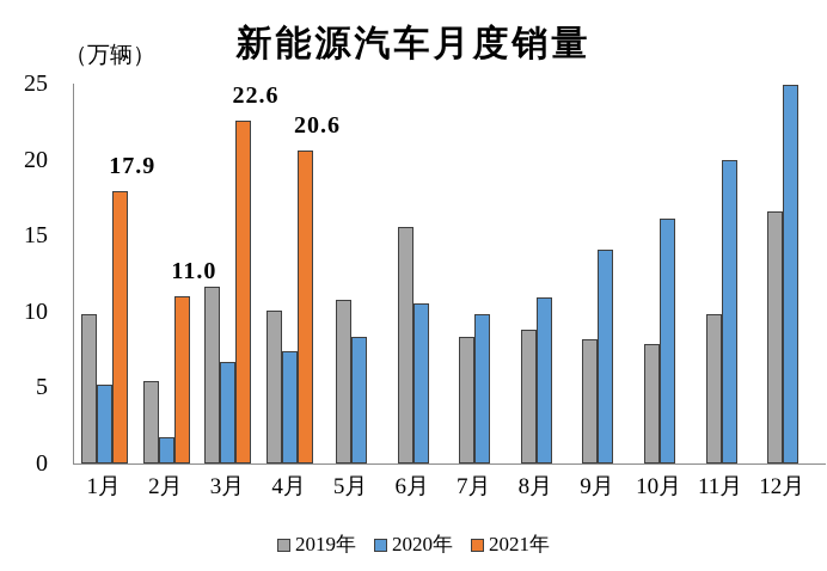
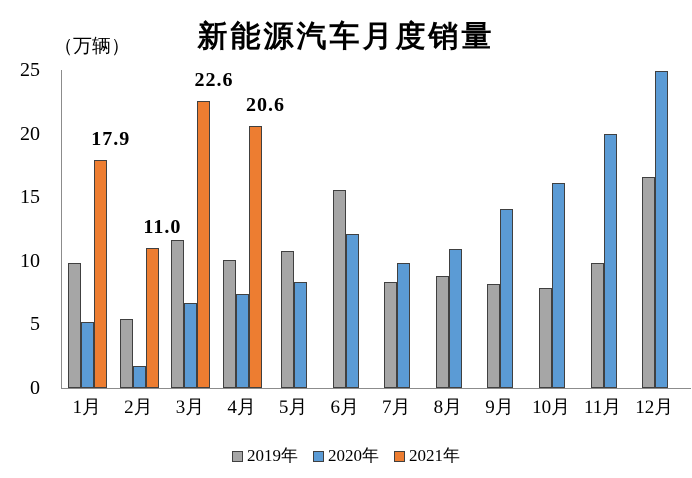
2020年/6月: 10.5 -> 12.1
